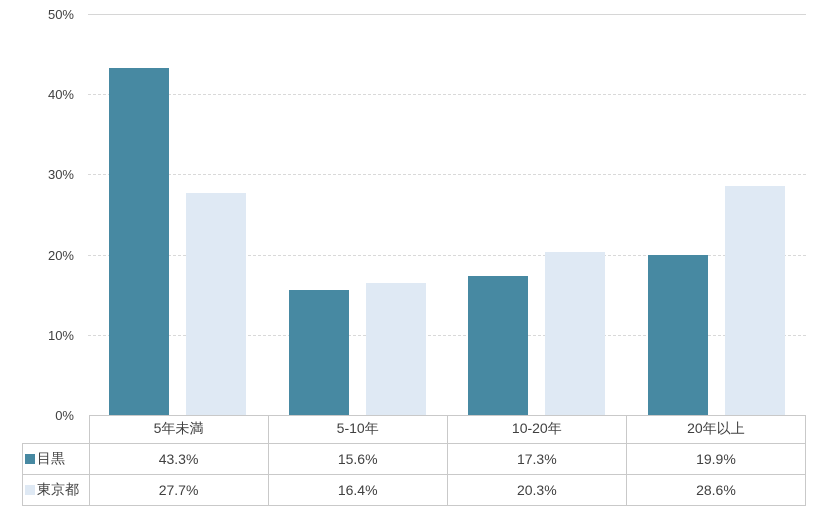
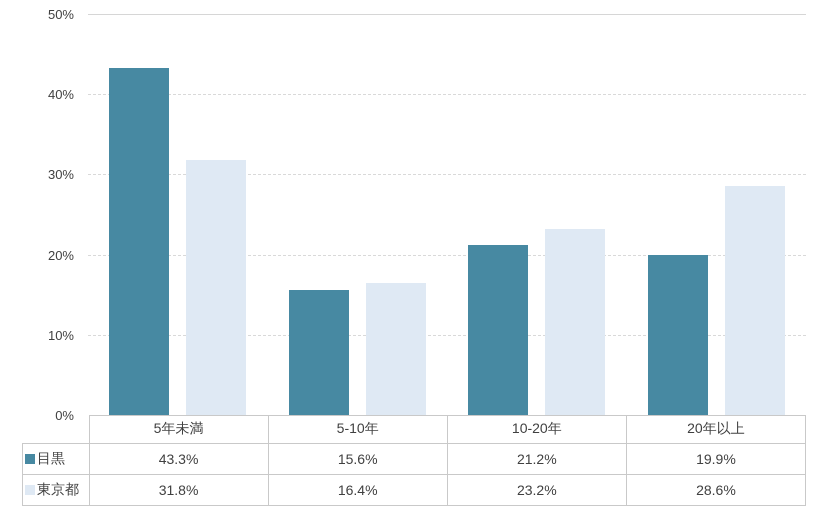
東京都/5年未満: 27.7% -> 31.8%
目黒/10-20年: 17.3% -> 21.2%
東京都/10-20年: 20.3% -> 23.2%
